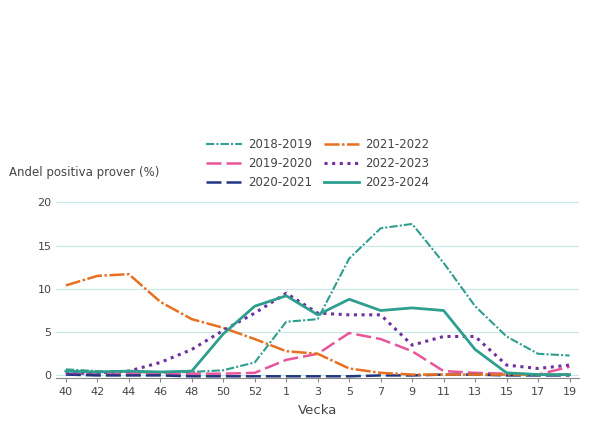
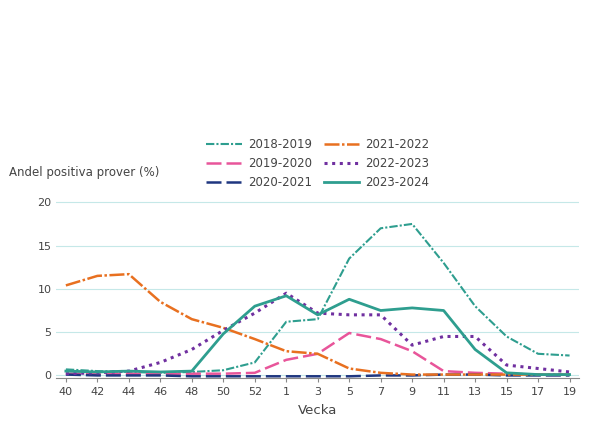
2019-2020/19: 1.0 -> 0.1
2022-2023/19: 1.2 -> 0.4
